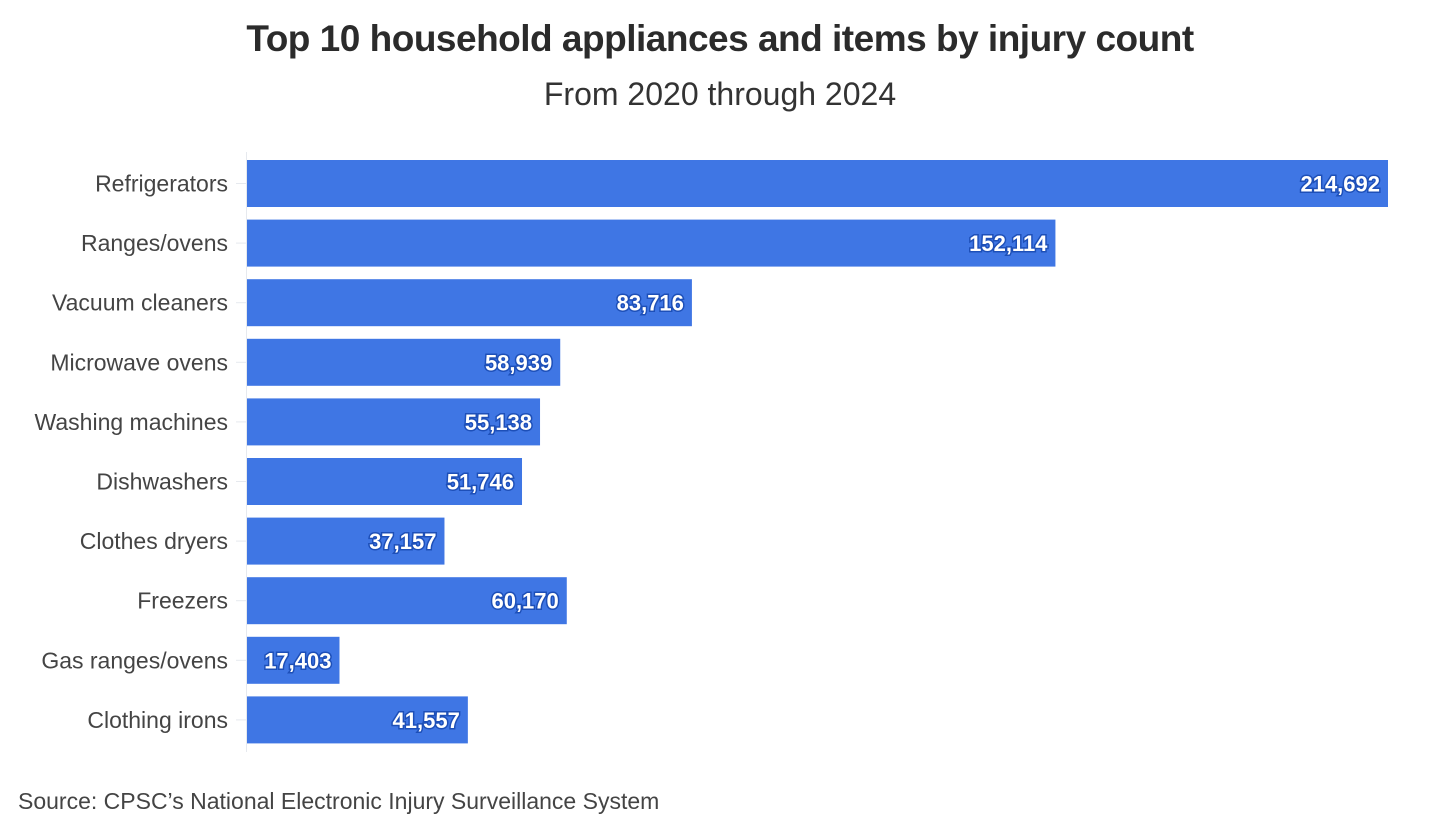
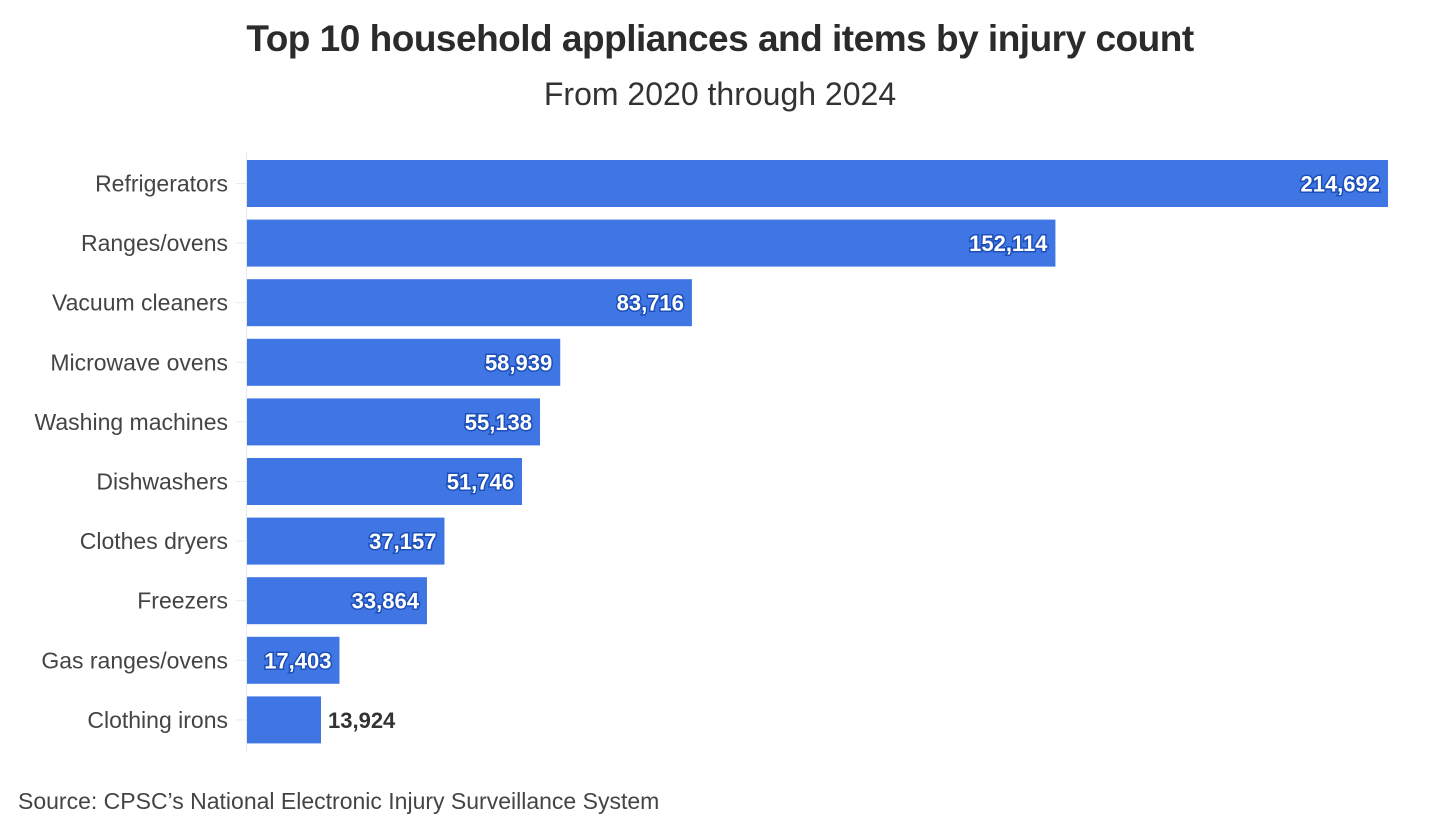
Freezers: 60,170 -> 33,864
Clothing irons: 41,557 -> 13,924
